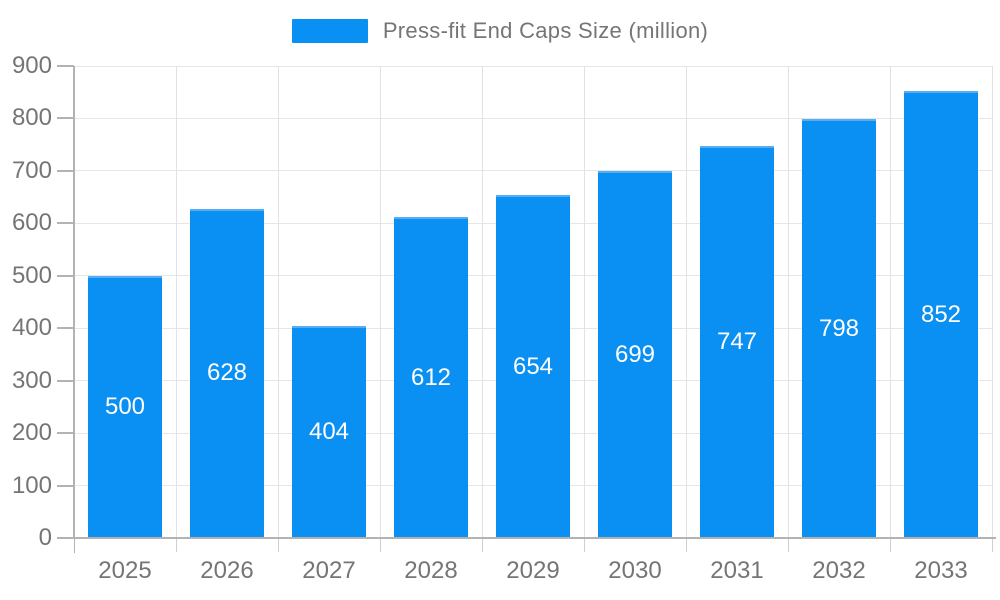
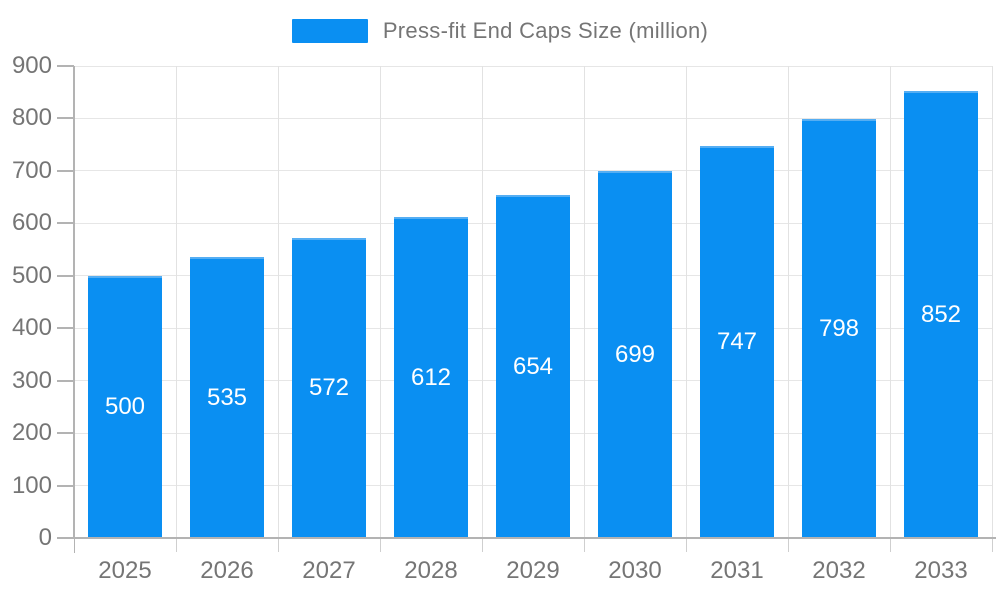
2026: 628 -> 535
2027: 404 -> 572
